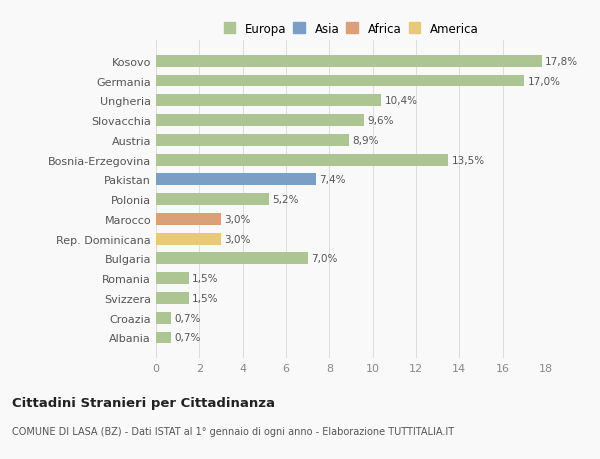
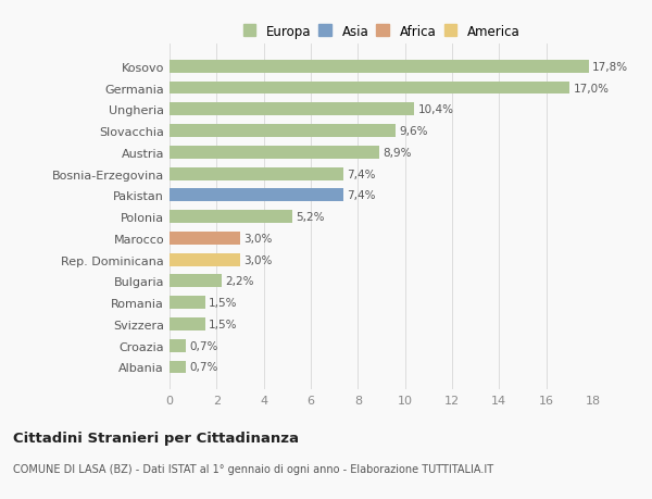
Bosnia-Erzegovina: 13,5% -> 7,4%
Bulgaria: 7,0% -> 2,2%
